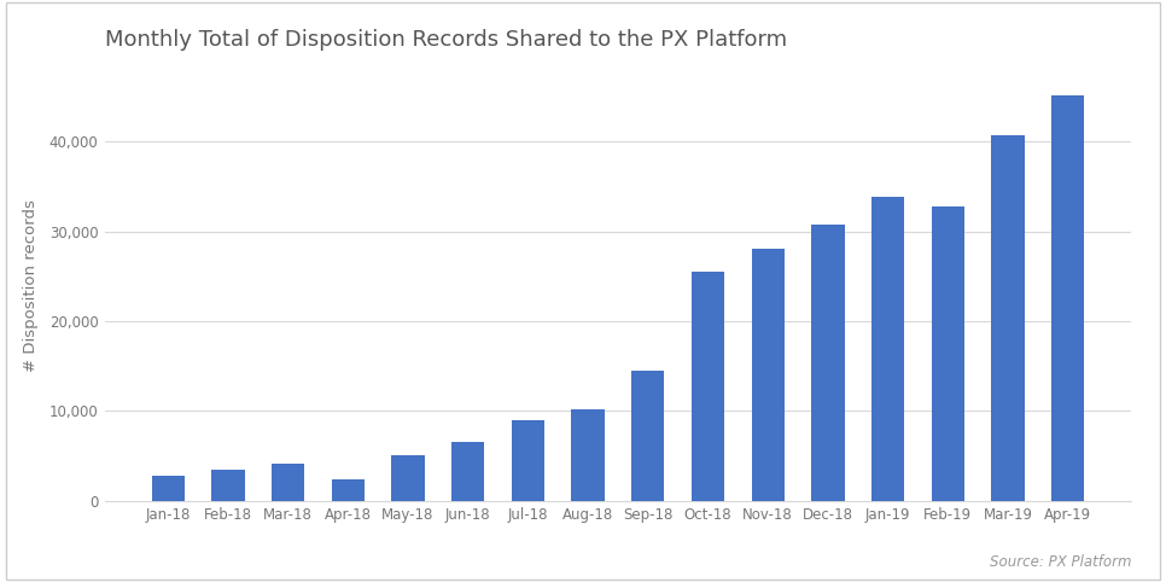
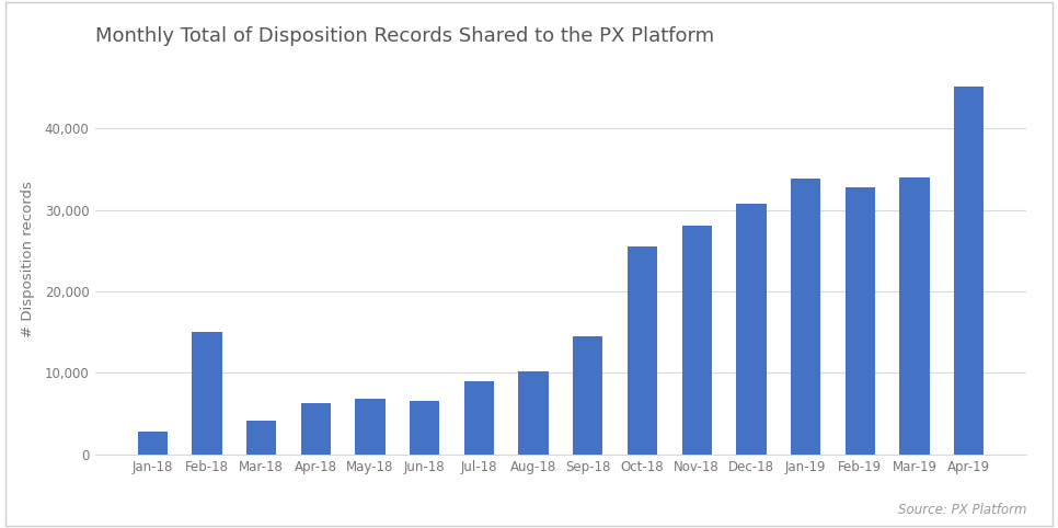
Feb-18: 3,400 -> 15,000
Apr-18: 2,300 -> 6,200
May-18: 5,000 -> 6,800
Mar-19: 40,700 -> 34,000
